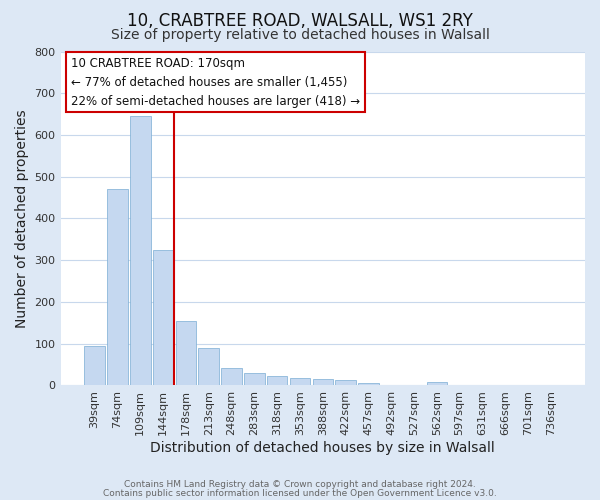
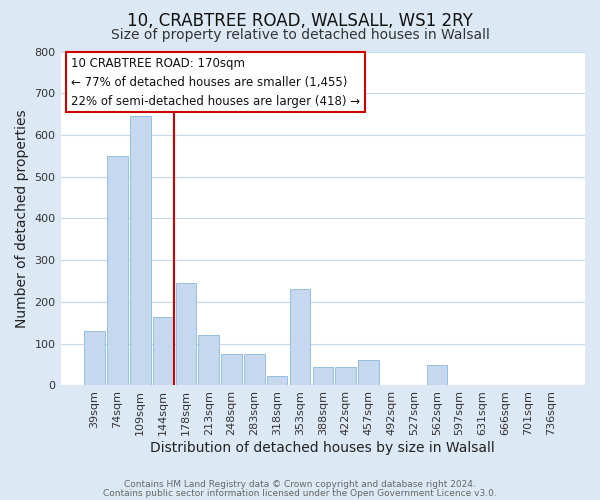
39sqm: 95 -> 130
74sqm: 470 -> 550
144sqm: 325 -> 165
178sqm: 155 -> 245
213sqm: 90 -> 120
248sqm: 42 -> 75
283sqm: 29 -> 75
353sqm: 17 -> 230
388sqm: 16 -> 45
422sqm: 12 -> 45
457sqm: 5 -> 60
562sqm: 8 -> 50
